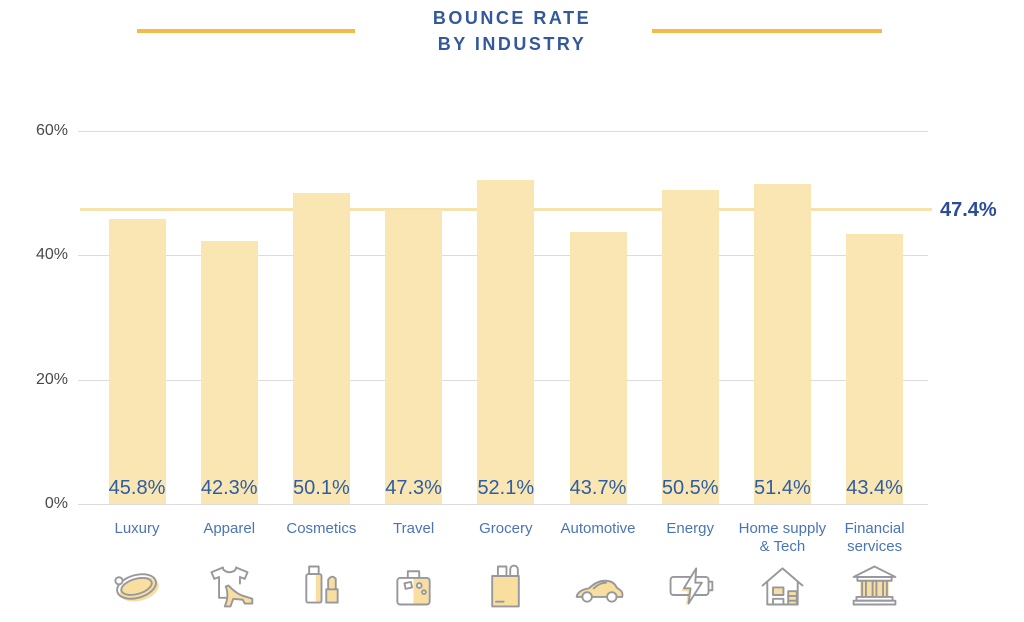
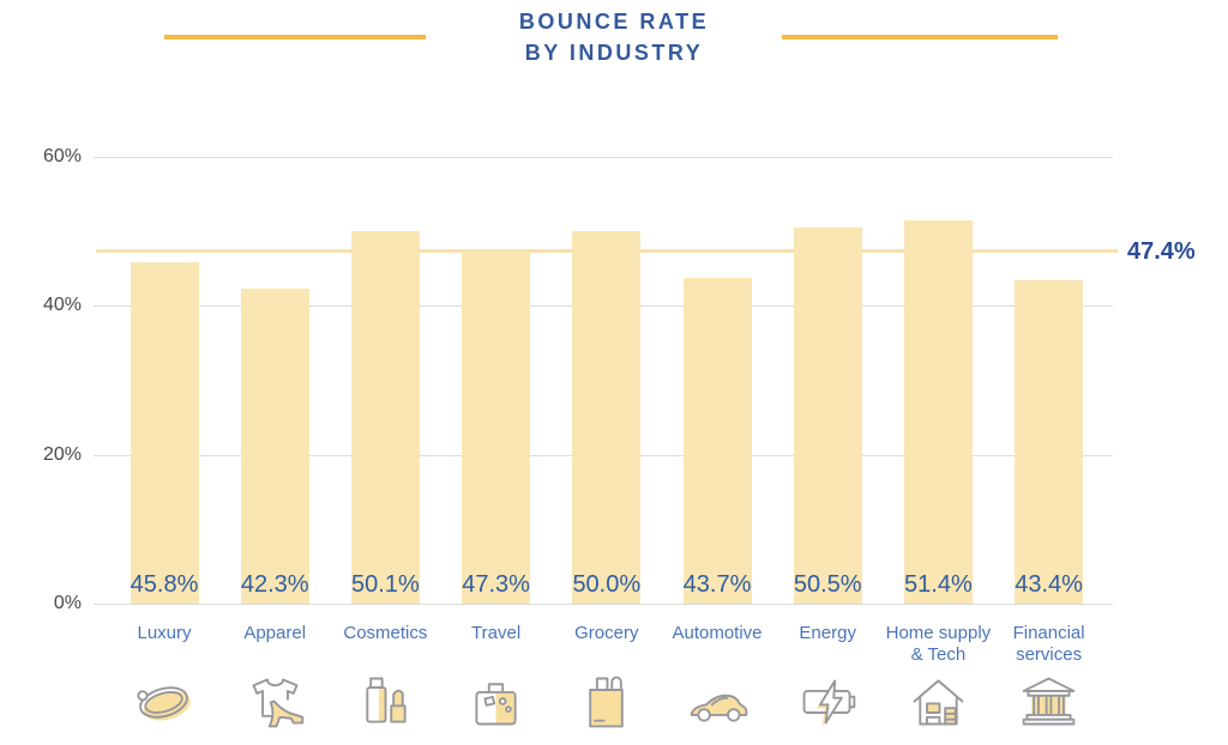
Grocery: 52.1% -> 50.0%
